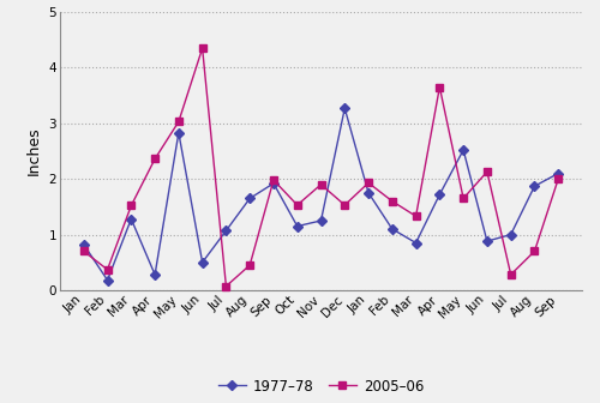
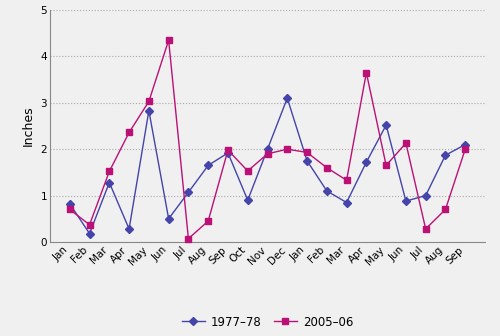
1977–78/Oct: 1.15 -> 0.90
1977–78/Nov: 1.25 -> 2.00
1977–78/Dec: 3.27 -> 3.10
2005–06/Dec: 1.53 -> 2.00
